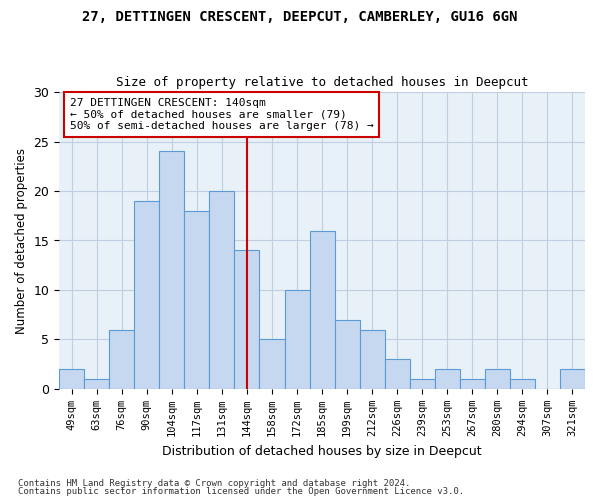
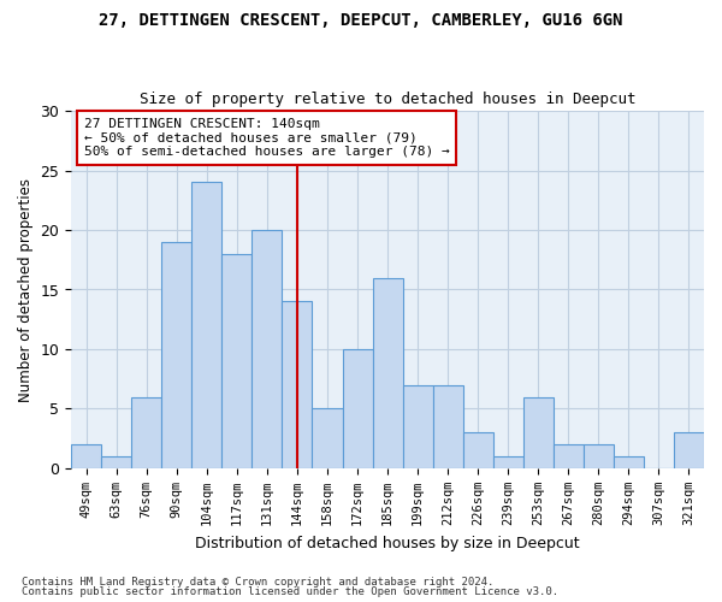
212sqm: 6 -> 7
253sqm: 2 -> 6
267sqm: 1 -> 2
321sqm: 2 -> 3
